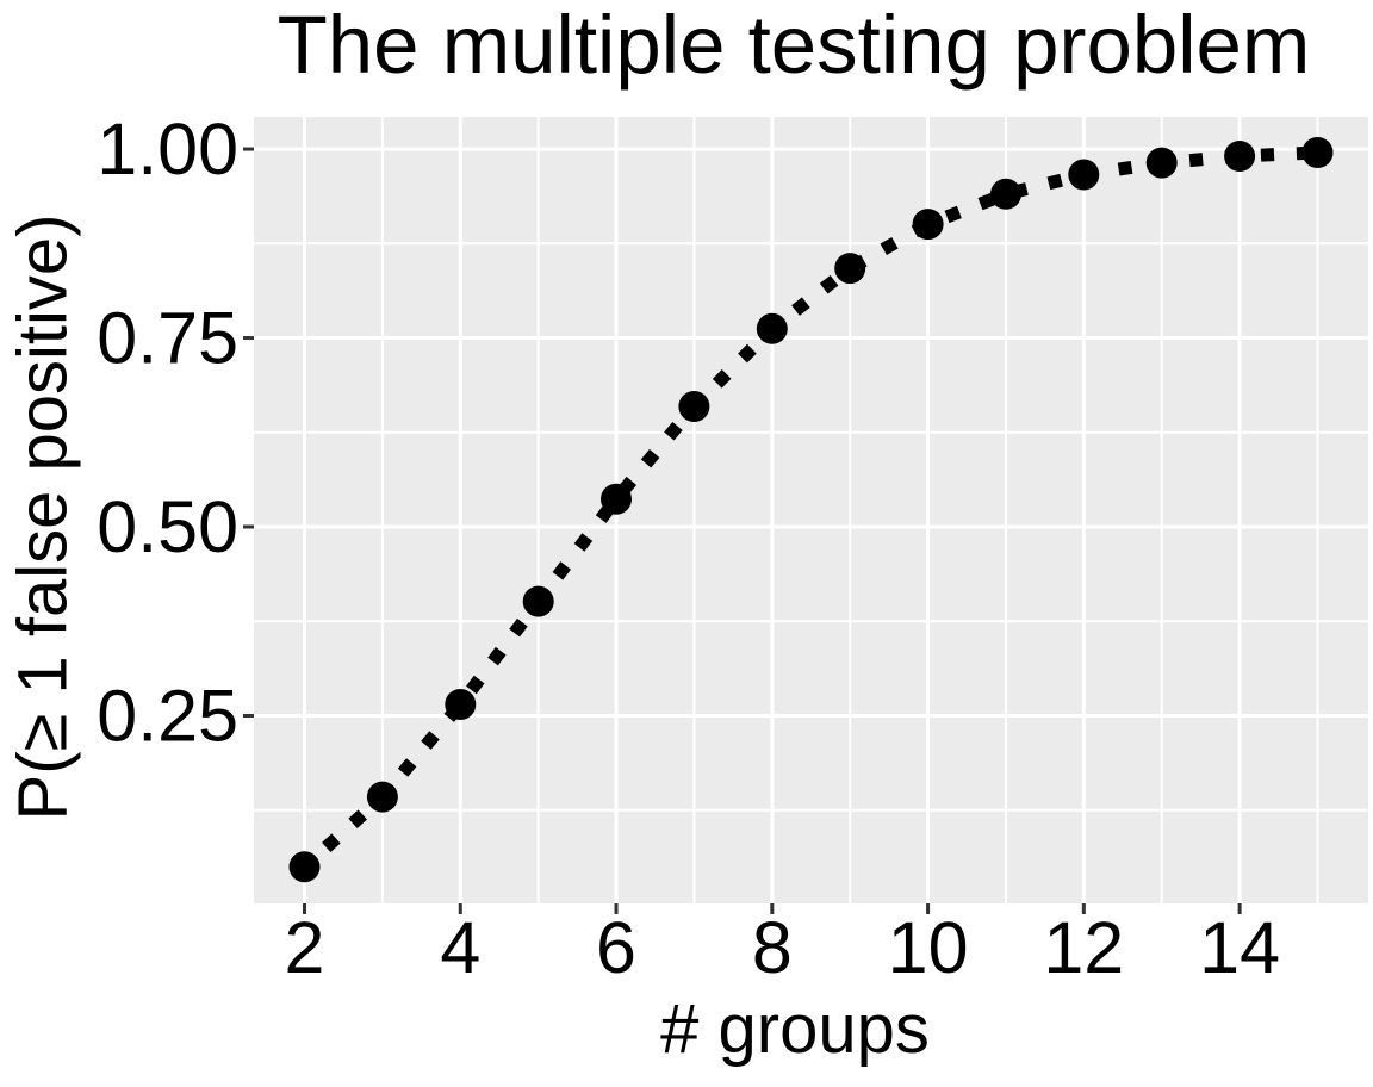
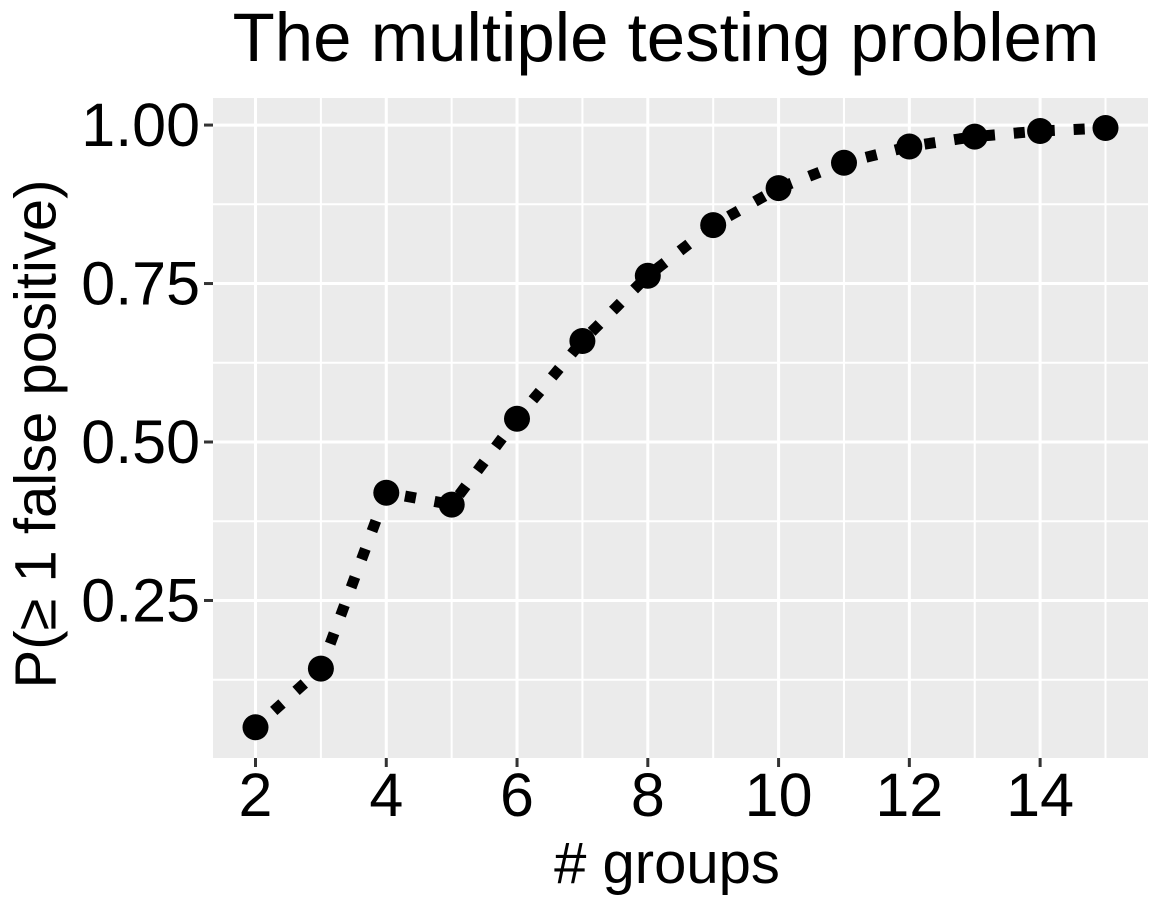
4: 0.26 -> 0.42
